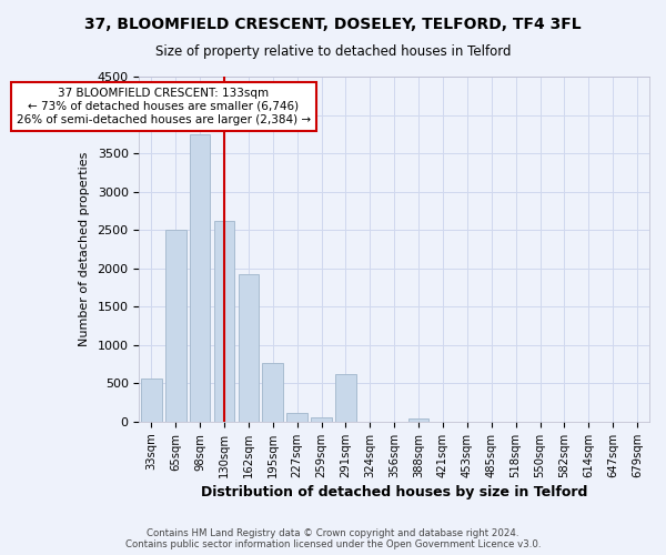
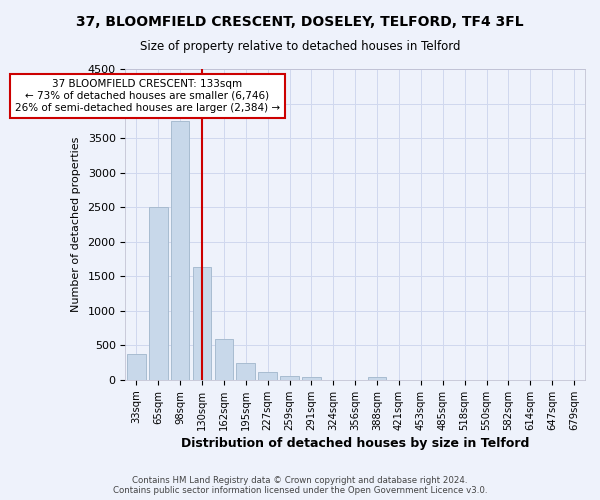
33sqm: 560 -> 380
130sqm: 2620 -> 1640
162sqm: 1920 -> 590
195sqm: 760 -> 240
291sqm: 620 -> 40
